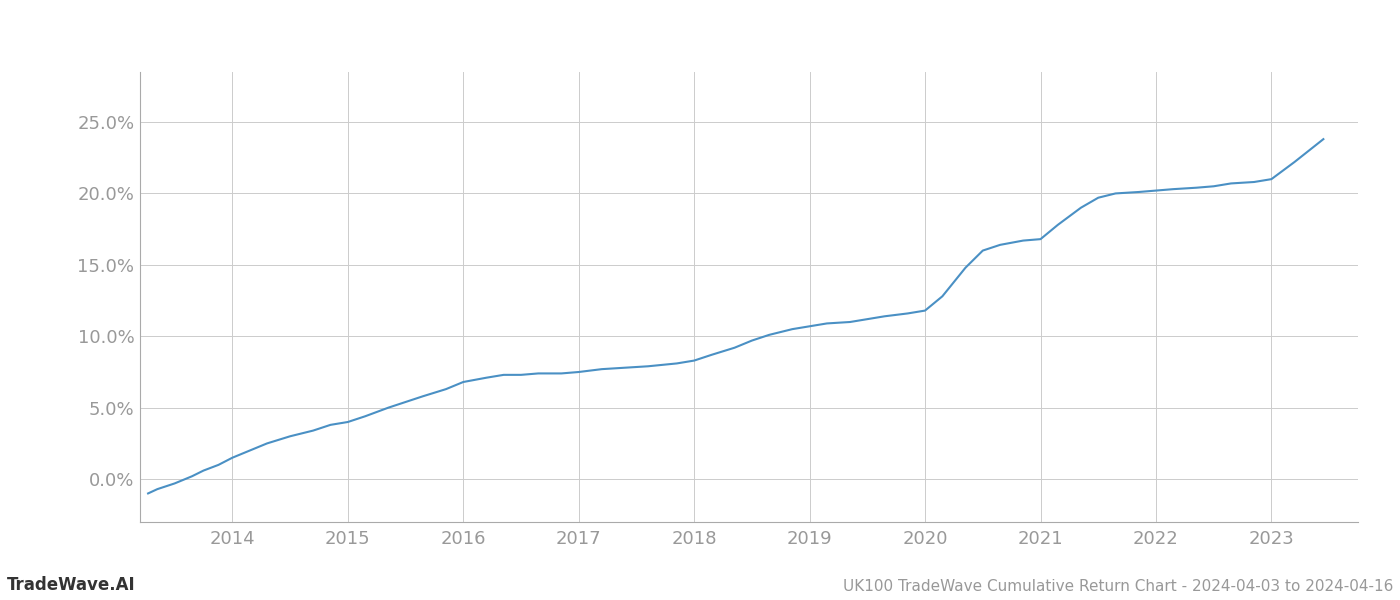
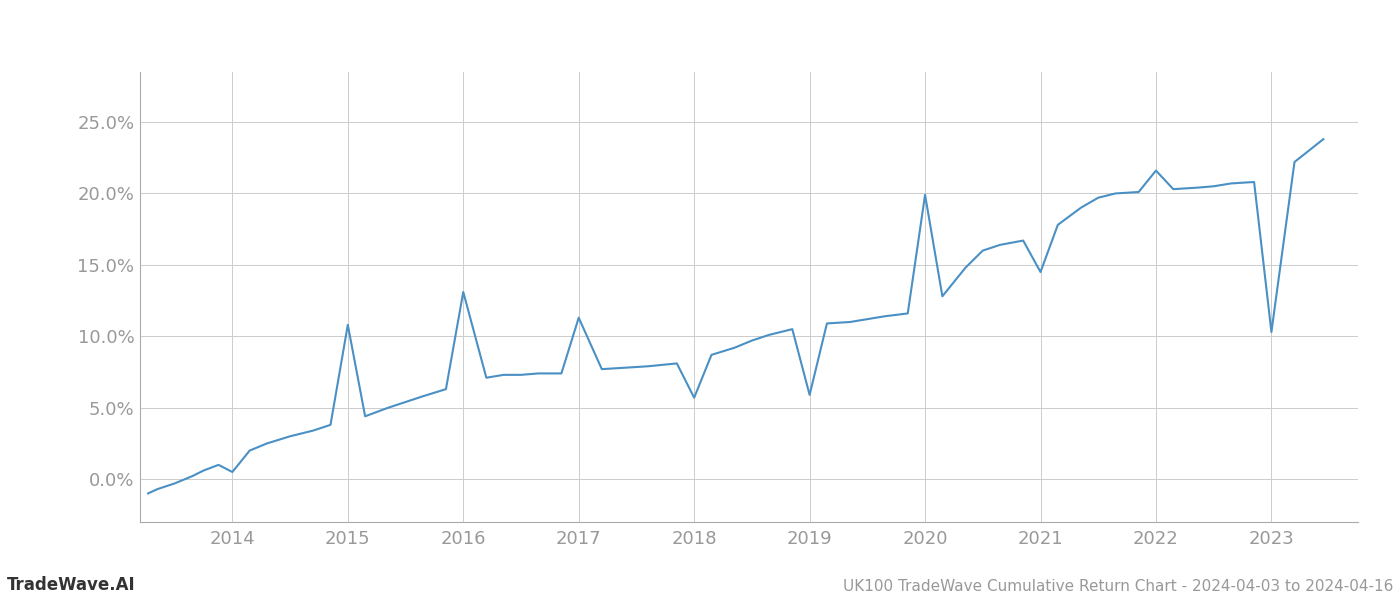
2014: 1.5% -> 0.5%
2015: 4.0% -> 10.8%
2016: 6.8% -> 13.1%
2017: 7.5% -> 11.3%
2018: 8.3% -> 5.7%
2019: 10.7% -> 5.9%
2020: 11.8% -> 19.9%
2021: 16.8% -> 14.5%
2022: 20.2% -> 21.6%
2023: 21.0% -> 10.3%
